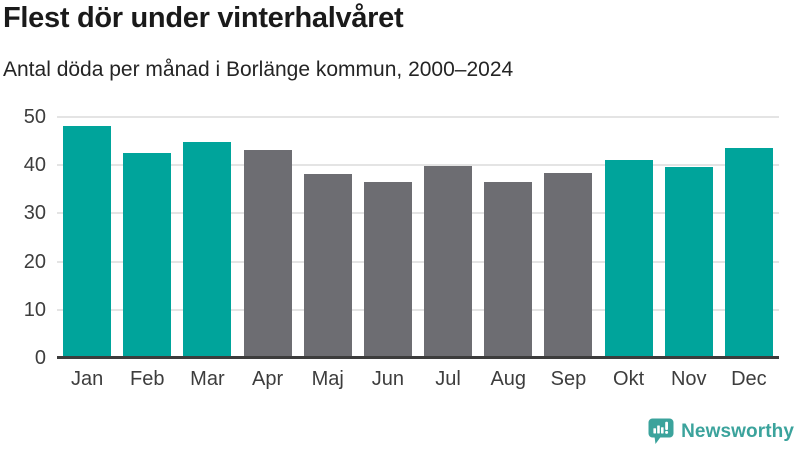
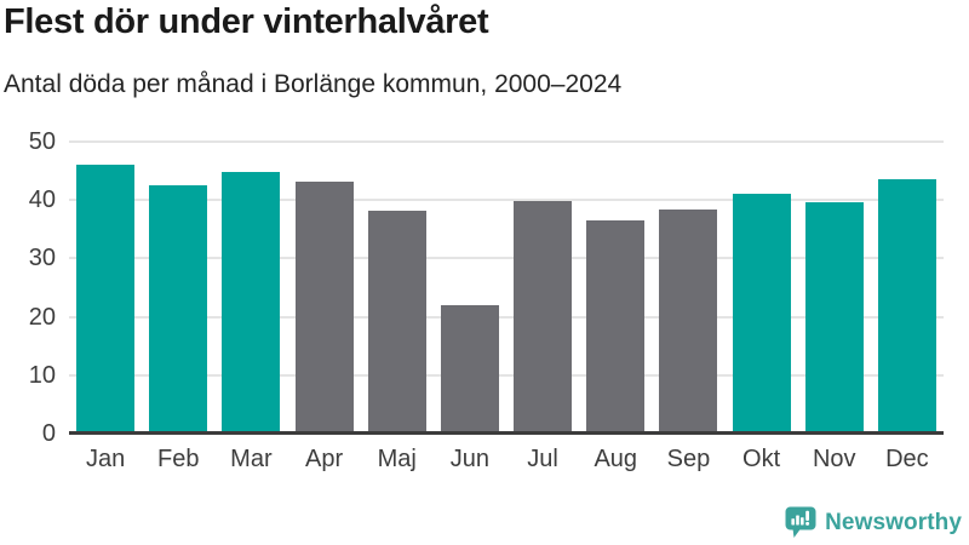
Jan: 48 -> 46
Jun: 37 -> 22
